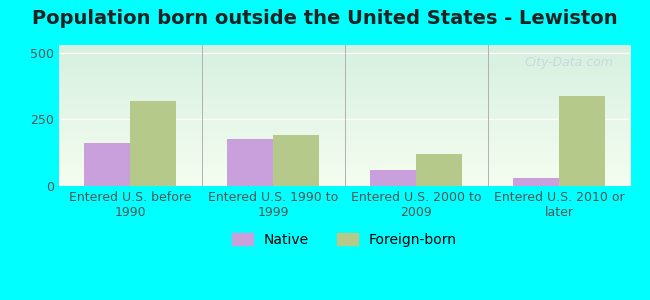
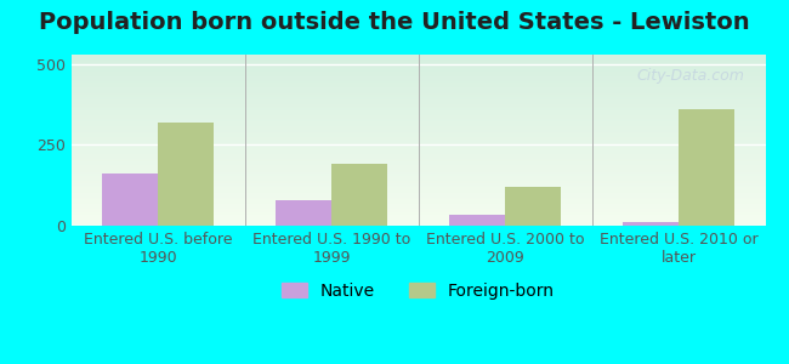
Native/Entered U.S. 1990 to 1999: 175 -> 80
Native/Entered U.S. 2000 to 2009: 60 -> 35
Native/Entered U.S. 2010 or later: 30 -> 10
Foreign-born/Entered U.S. 2010 or later: 340 -> 360
